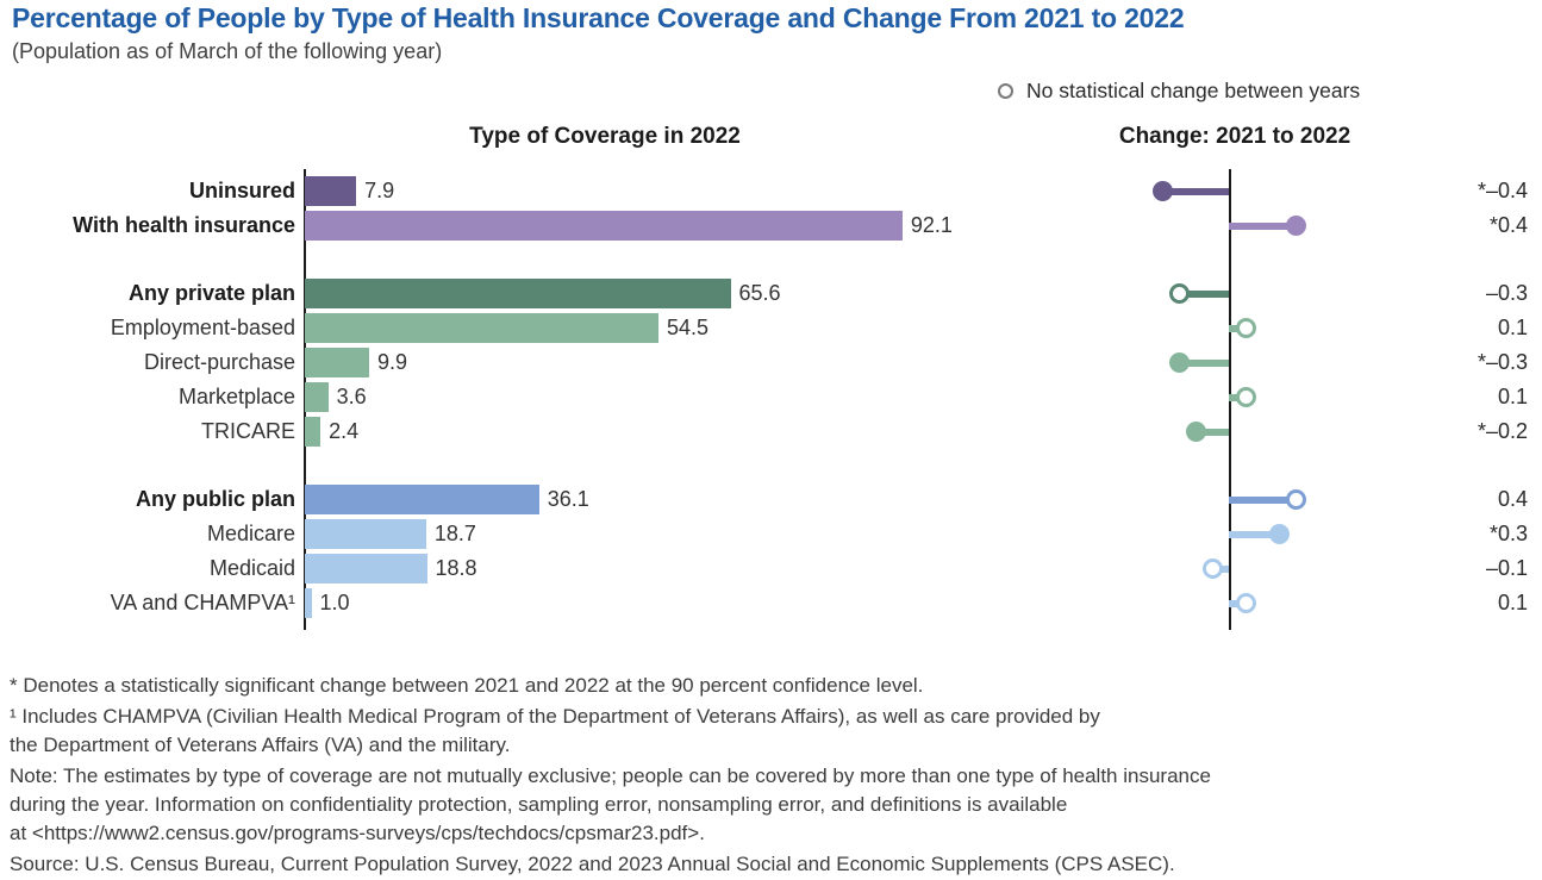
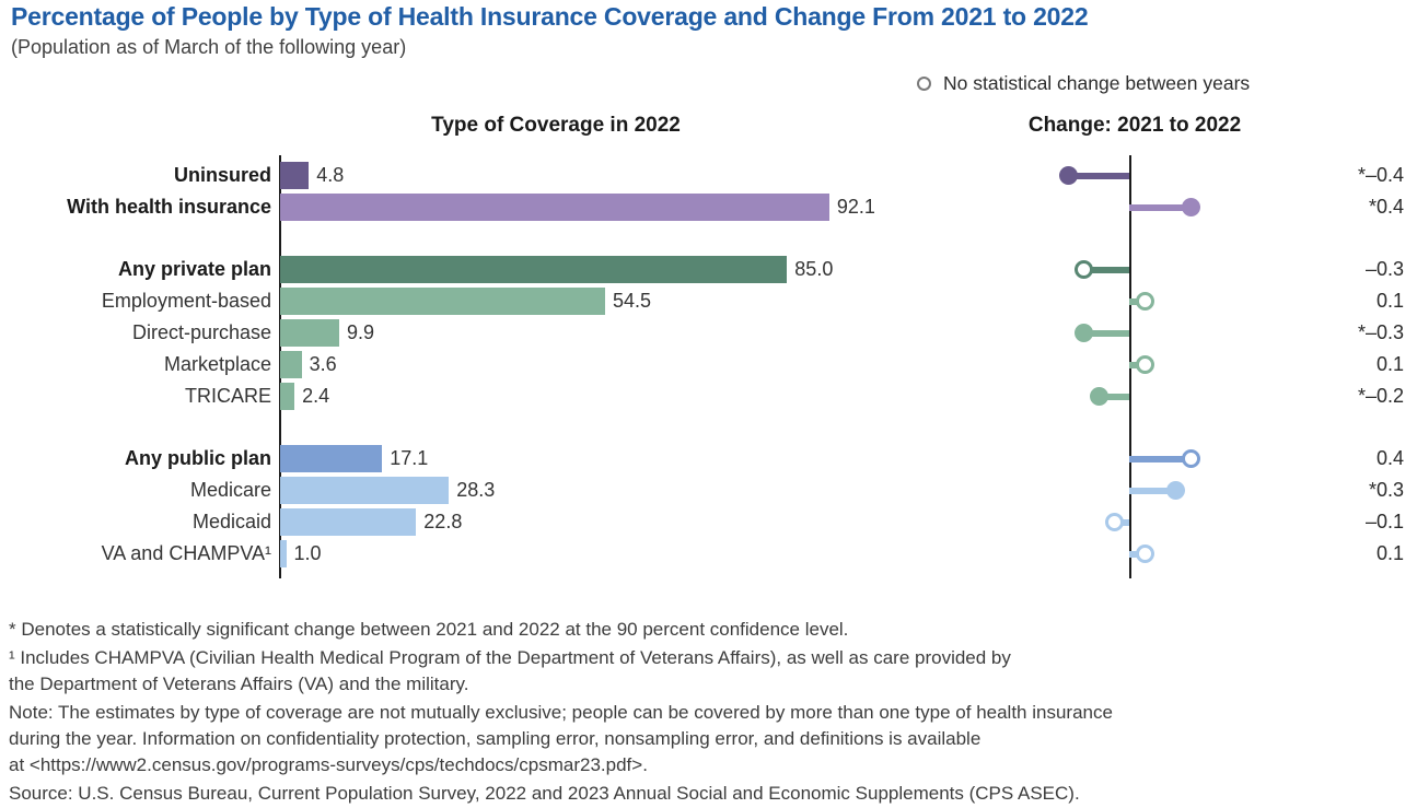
Type of Coverage in 2022/Uninsured: 7.9 -> 4.8
Type of Coverage in 2022/Any private plan: 65.6 -> 85.0
Type of Coverage in 2022/Any public plan: 36.1 -> 17.1
Type of Coverage in 2022/Medicare: 18.7 -> 28.3
Type of Coverage in 2022/Medicaid: 18.8 -> 22.8
